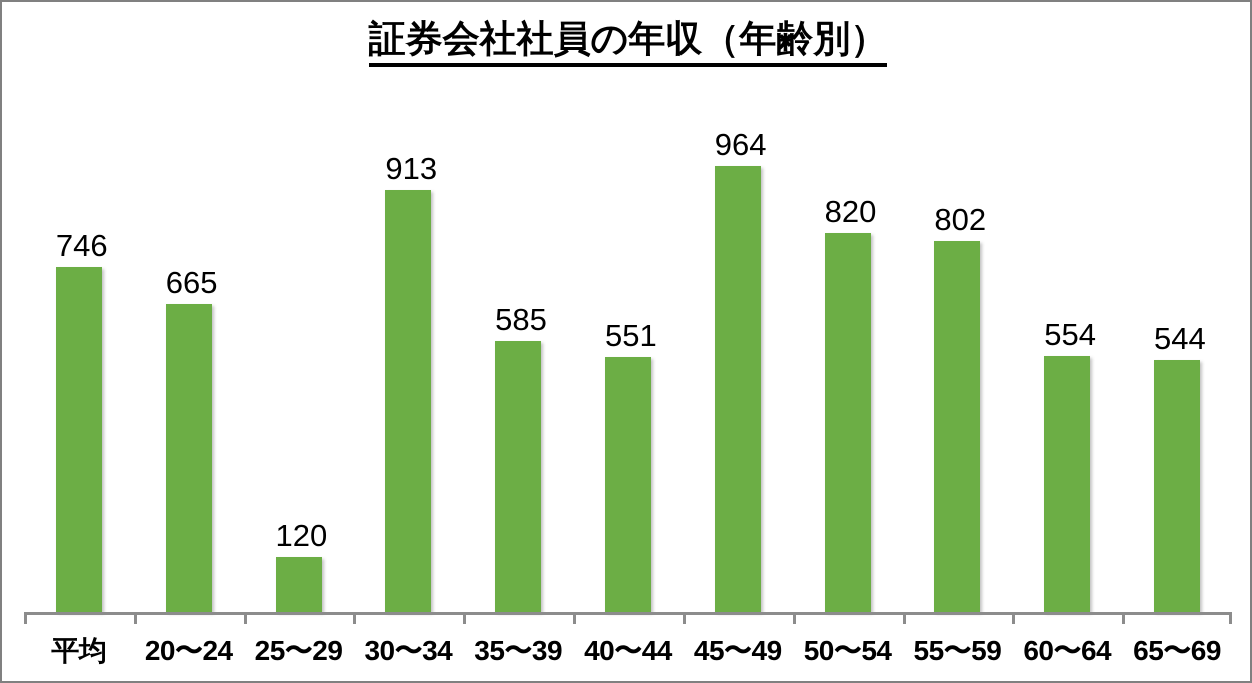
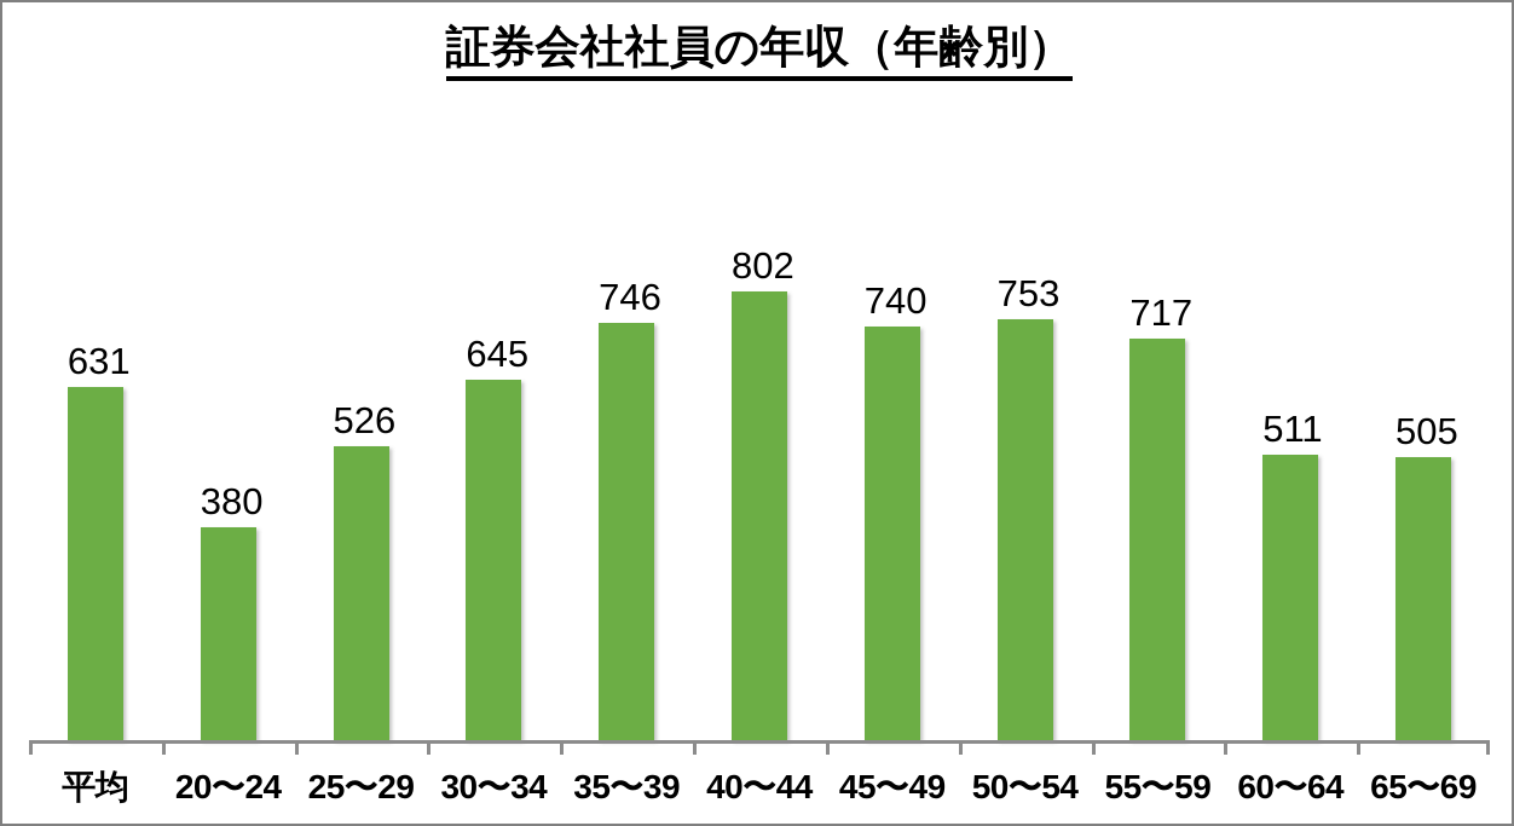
平均: 746 -> 631
20〜24: 665 -> 380
25〜29: 120 -> 526
30〜34: 913 -> 645
35〜39: 585 -> 746
40〜44: 551 -> 802
45〜49: 964 -> 740
50〜54: 820 -> 753
55〜59: 802 -> 717
60〜64: 554 -> 511
65〜69: 544 -> 505
